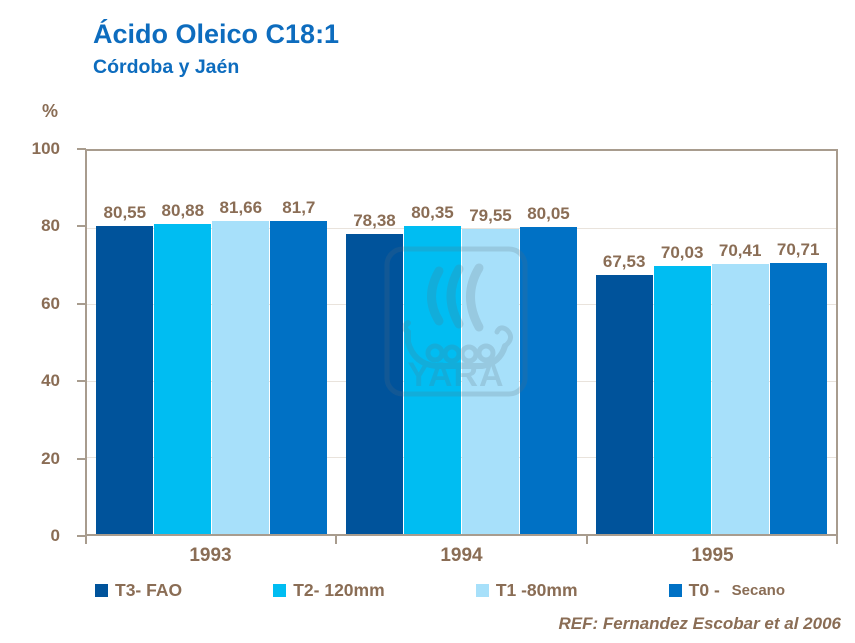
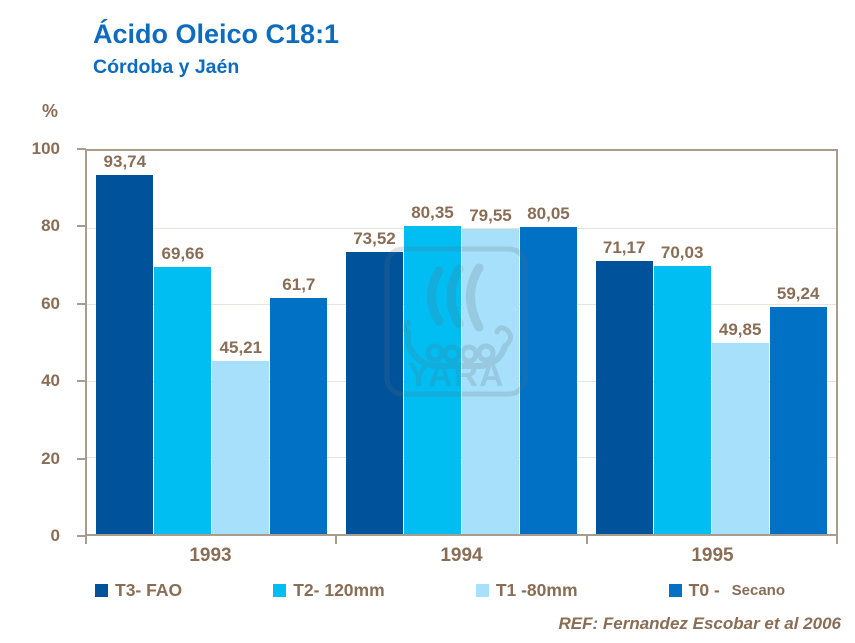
T3- FAO/1993: 80,55 -> 93,74
T2- 120mm/1993: 80,88 -> 69,66
T1 -80mm/1993: 81,66 -> 45,21
T0 - Secano/1993: 81,7 -> 61,7
T3- FAO/1994: 78,38 -> 73,52
T3- FAO/1995: 67,53 -> 71,17
T1 -80mm/1995: 70,41 -> 49,85
T0 - Secano/1995: 70,71 -> 59,24
